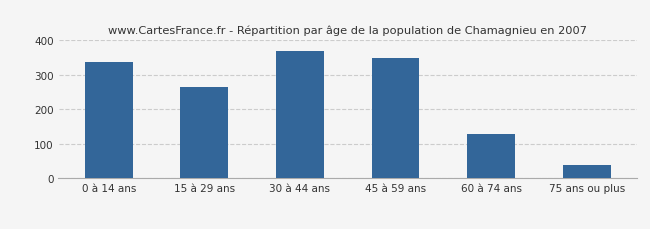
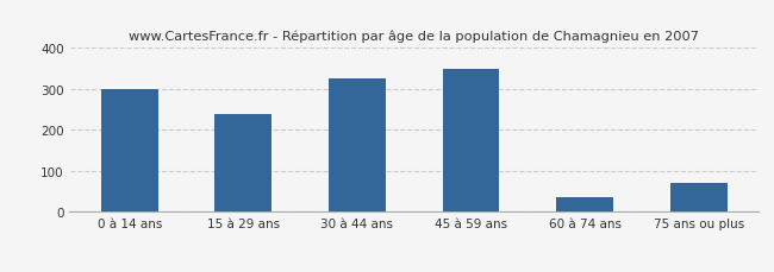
0 à 14 ans: 338 -> 300
15 à 29 ans: 265 -> 240
30 à 44 ans: 368 -> 325
60 à 74 ans: 128 -> 35
75 ans ou plus: 38 -> 70
